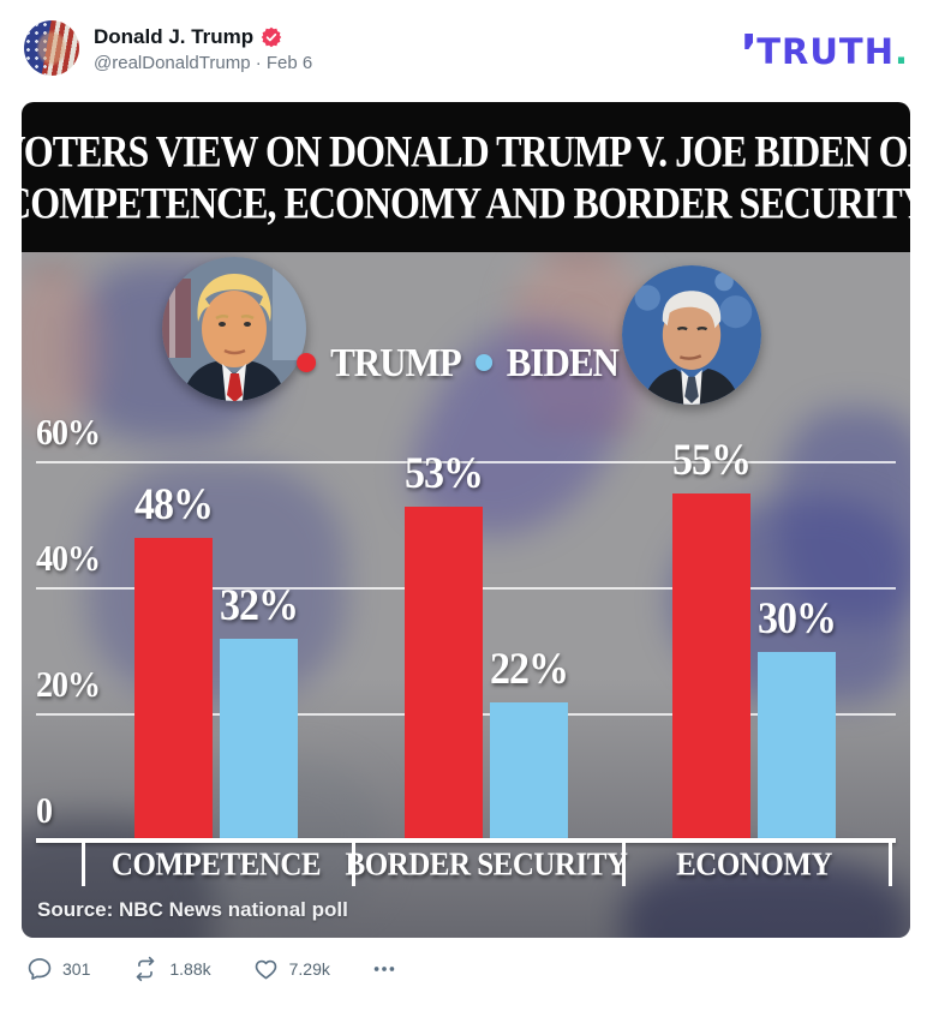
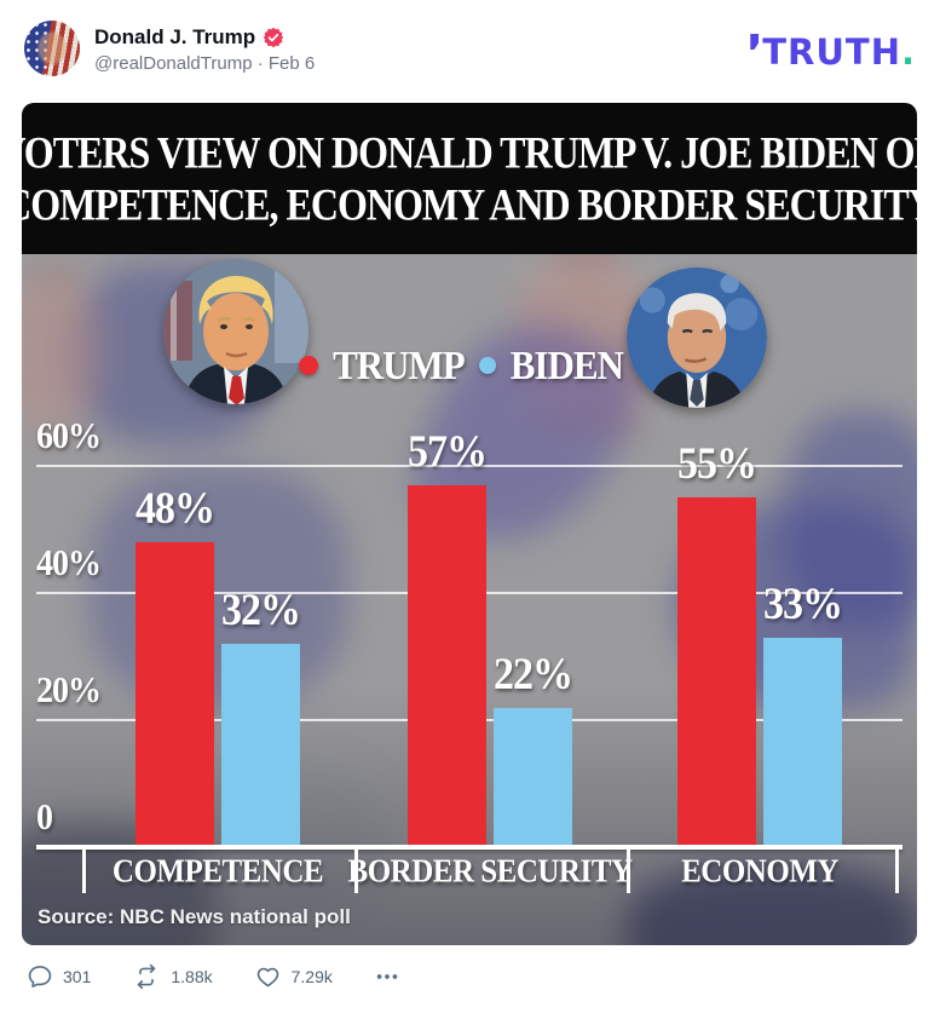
TRUMP/BORDER SECURITY: 53% -> 57%
BIDEN/ECONOMY: 30% -> 33%
